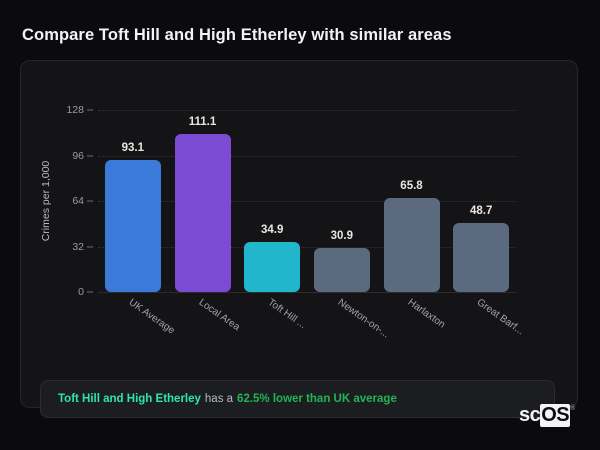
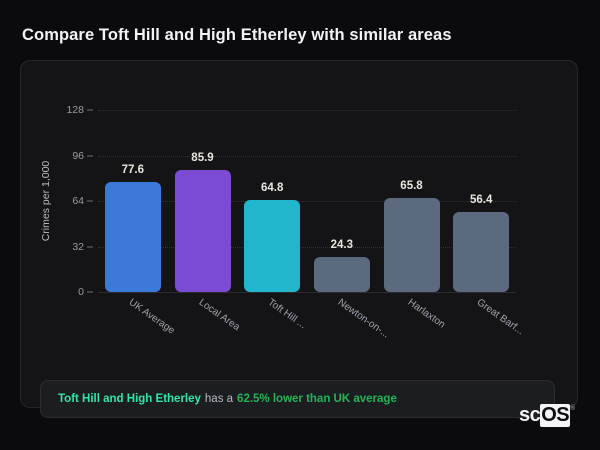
UK Average: 93.1 -> 77.6
Local Area: 111.1 -> 85.9
Toft Hill ...: 34.9 -> 64.8
Newton-on-...: 30.9 -> 24.3
Great Barf...: 48.7 -> 56.4
